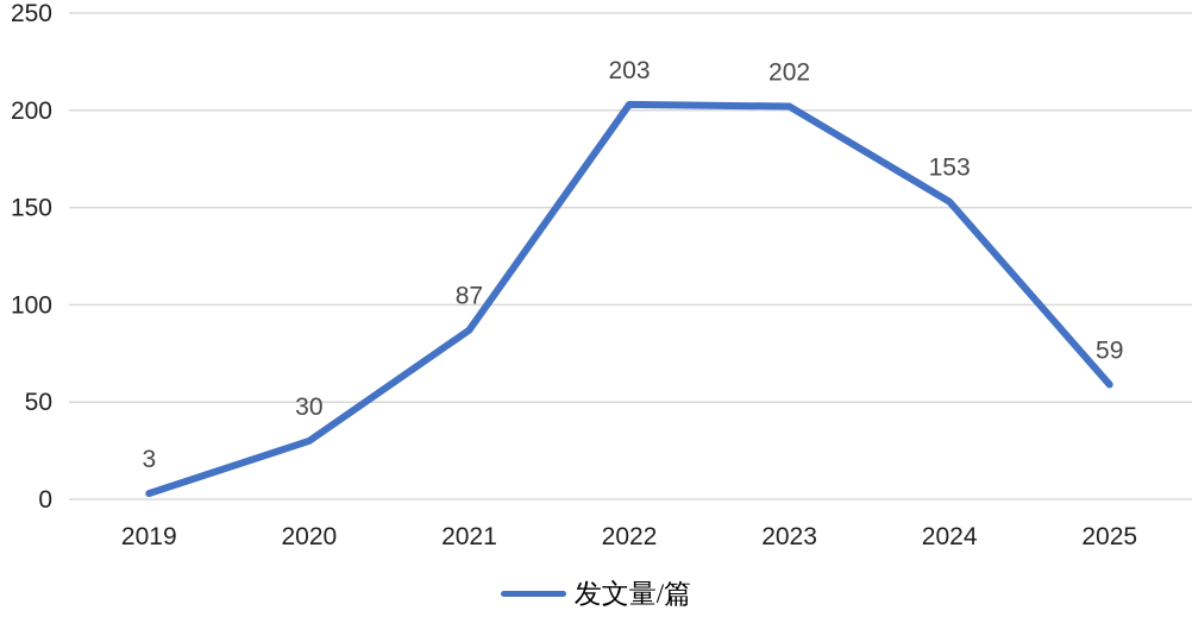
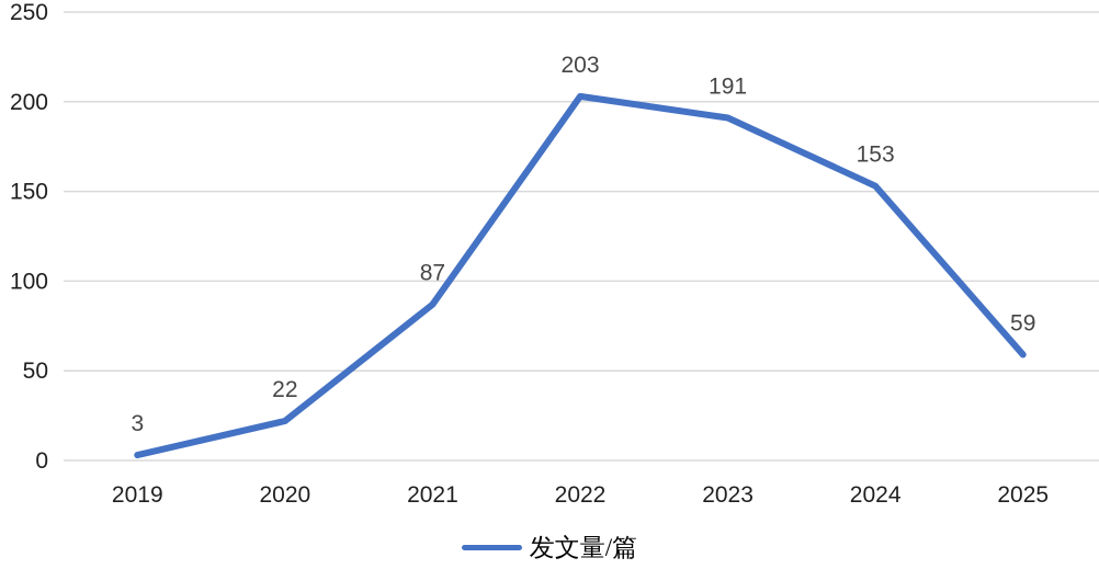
2020: 30 -> 22
2023: 202 -> 191
